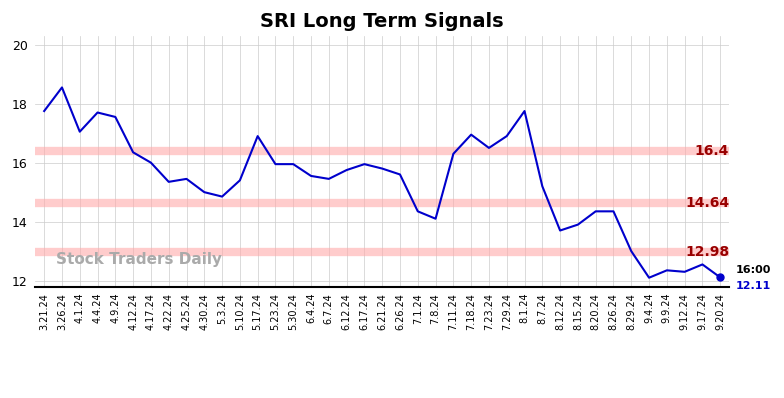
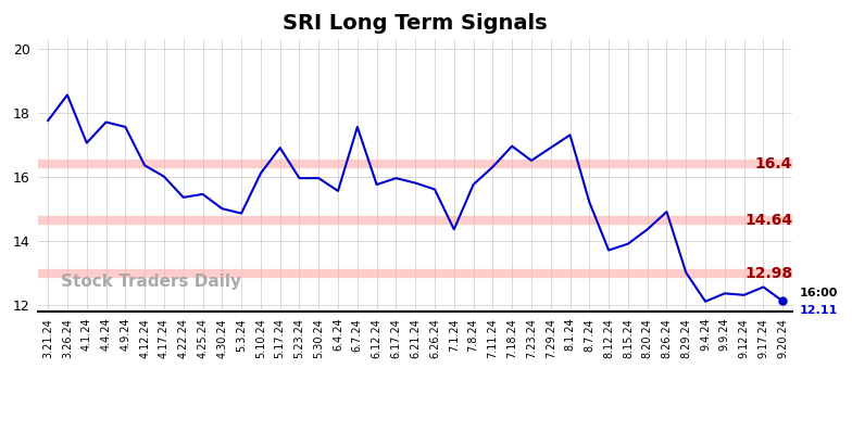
5.10.24: 15.40 -> 16.10
6.7.24: 15.45 -> 17.55
7.8.24: 14.10 -> 15.75
8.1.24: 17.75 -> 17.30
8.26.24: 14.35 -> 14.90
